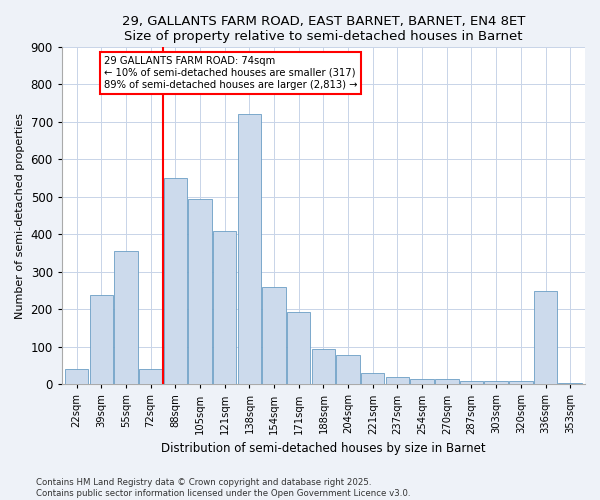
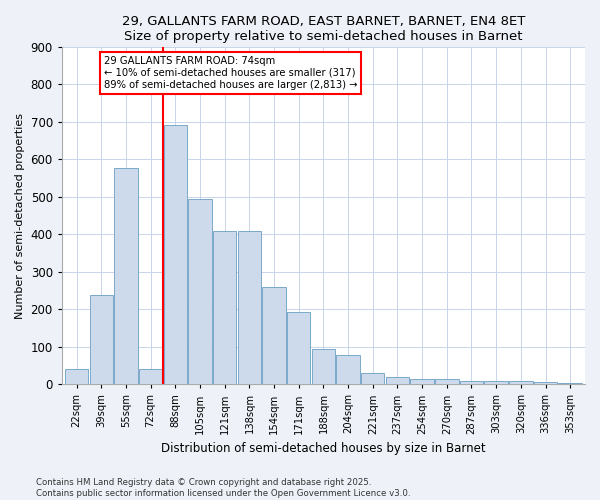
55sqm: 355 -> 577
88sqm: 550 -> 693
138sqm: 720 -> 410
336sqm: 250 -> 5
